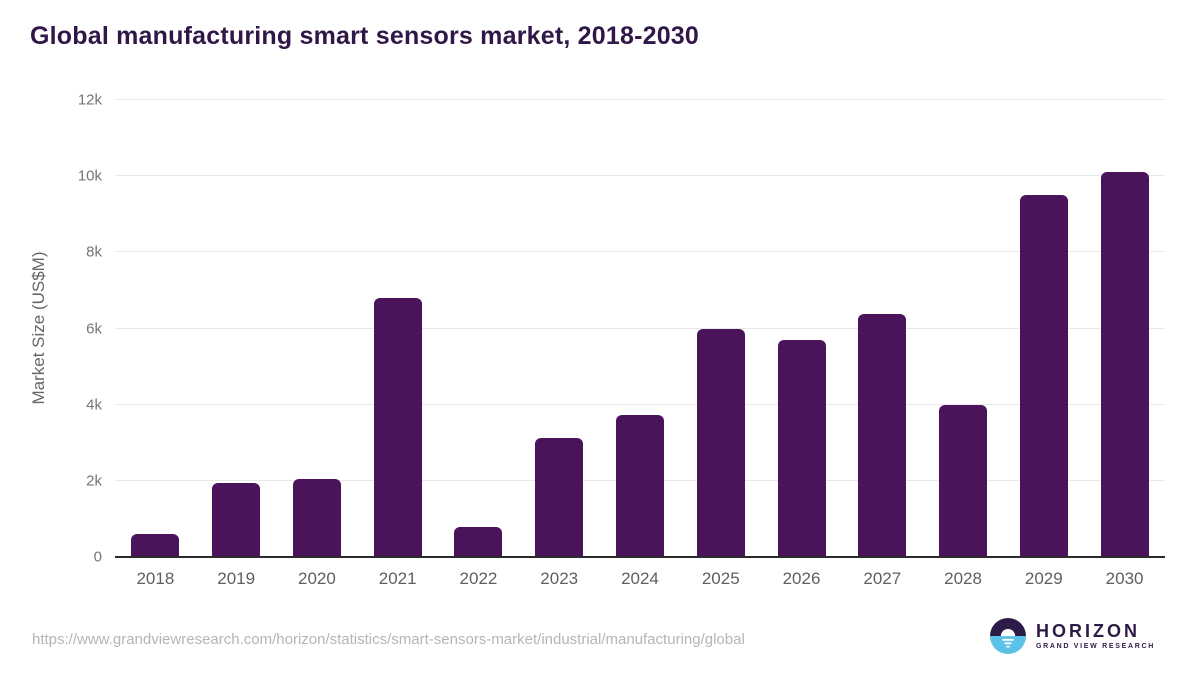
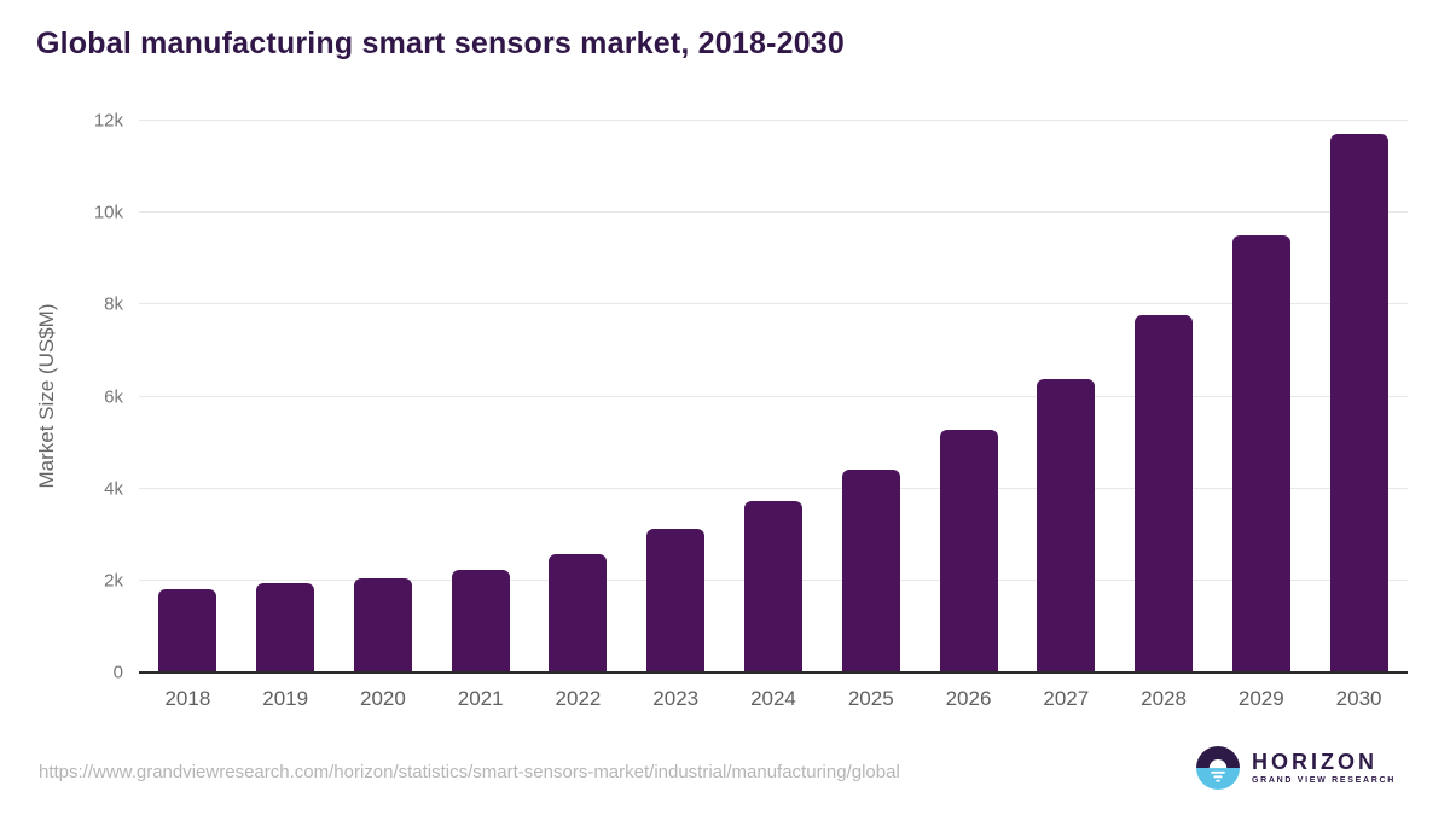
2018: 0.6k -> 1.8k
2021: 6.8k -> 2.2k
2022: 0.8k -> 2.6k
2025: 6.0k -> 4.4k
2026: 5.7k -> 5.3k
2028: 4.0k -> 7.8k
2030: 10.1k -> 11.7k
